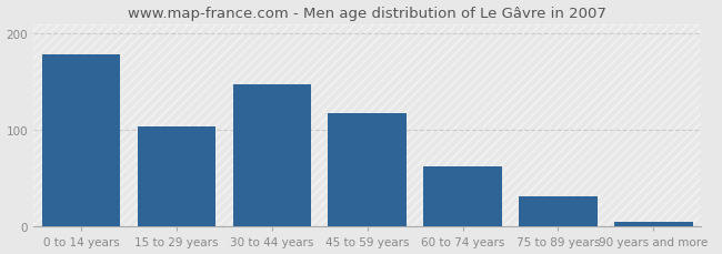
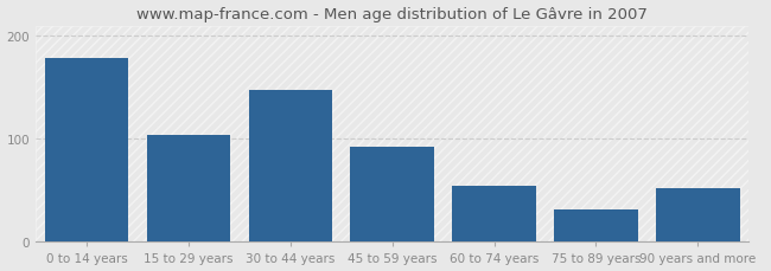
45 to 59 years: 118 -> 92
60 to 74 years: 62 -> 54
90 years and more: 5 -> 52
